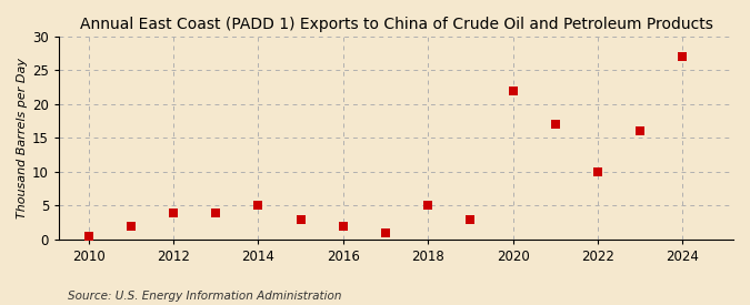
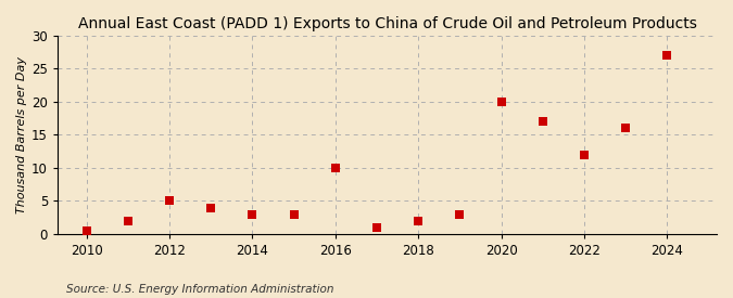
2012: 4.0 -> 5.0
2014: 5.0 -> 3.0
2016: 2.0 -> 10.0
2018: 5.0 -> 2.0
2020: 22.0 -> 20.0
2022: 10.0 -> 12.0
